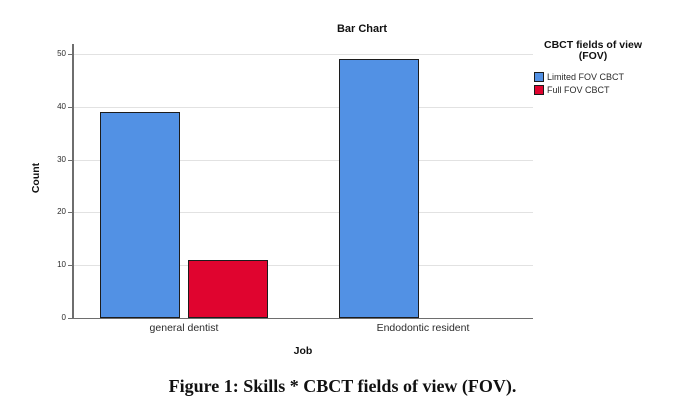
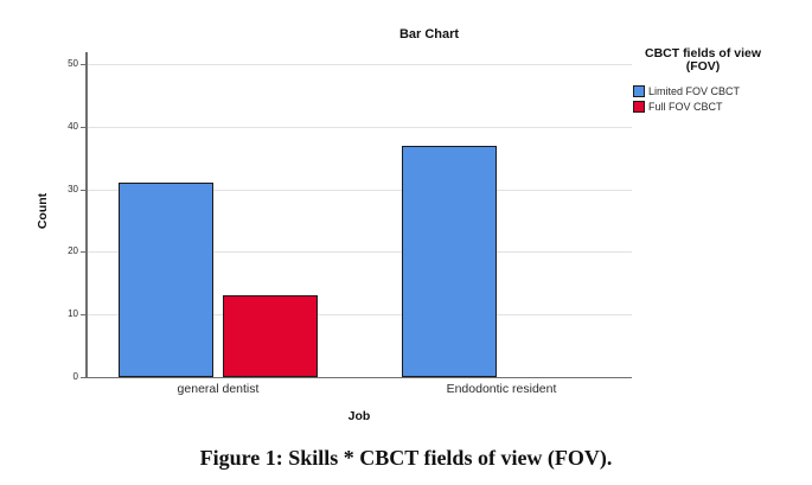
Limited FOV CBCT/general dentist: 39 -> 31
Full FOV CBCT/general dentist: 11 -> 13
Limited FOV CBCT/Endodontic resident: 49 -> 37
